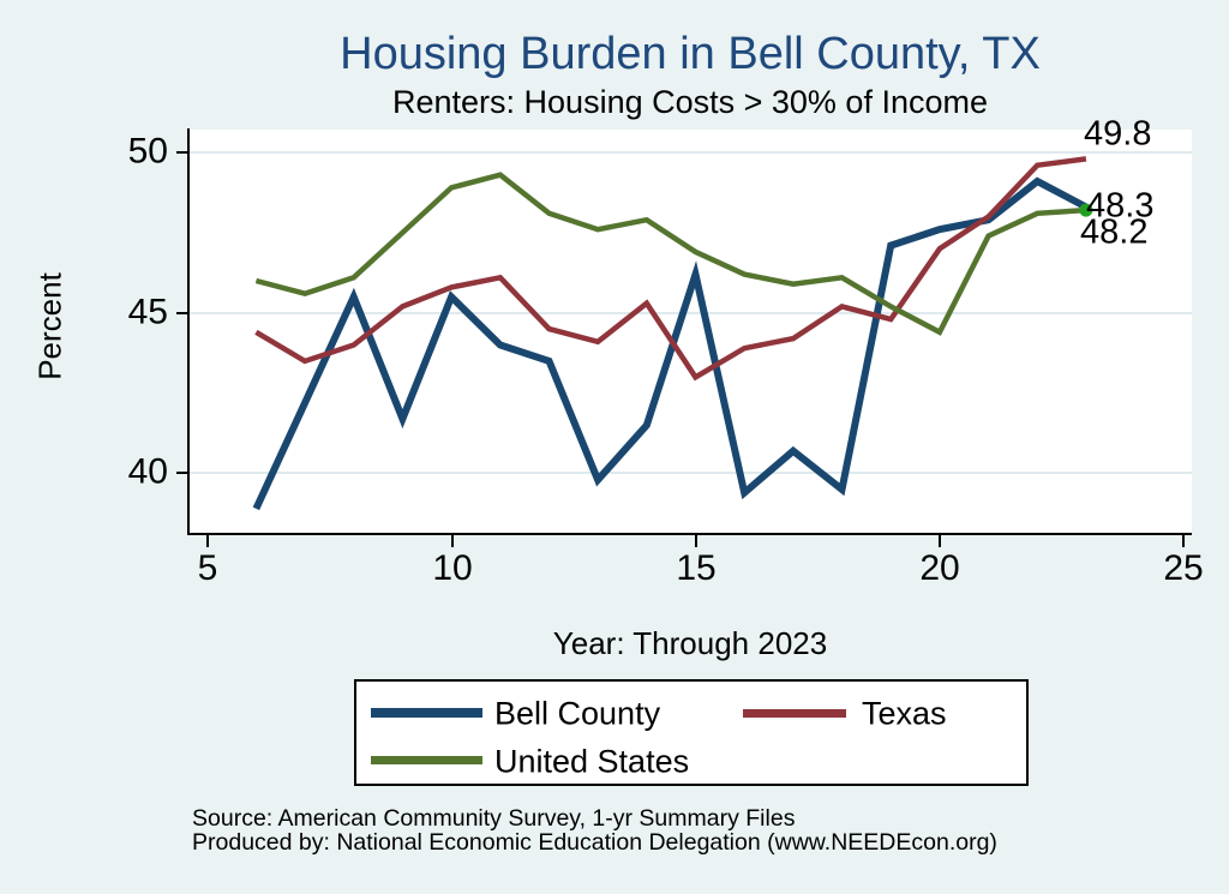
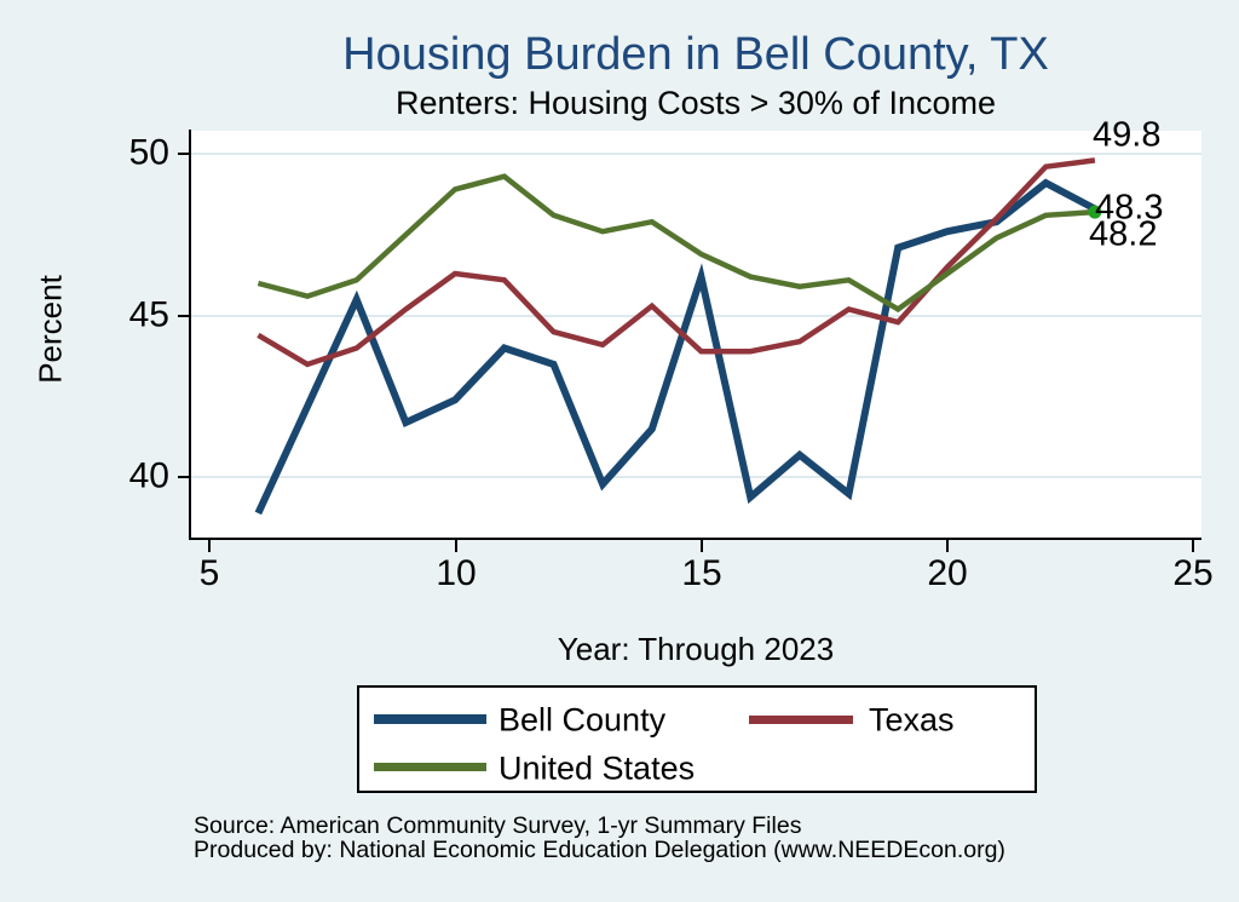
Bell County/10: 45.5 -> 42.4
Texas/10: 45.8 -> 46.3
Texas/15: 43.0 -> 43.9
Texas/20: 47.0 -> 46.5
United States/20: 44.4 -> 46.3
